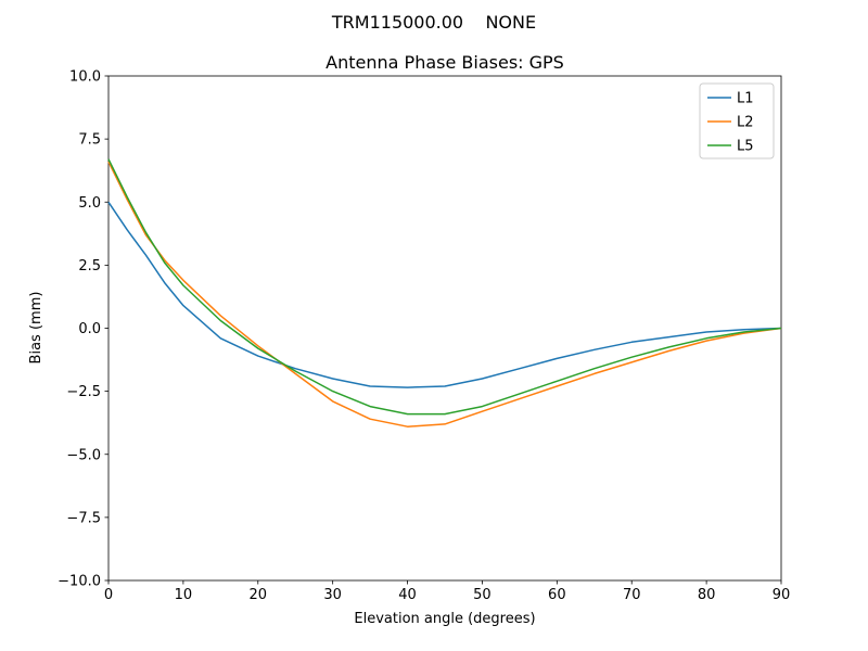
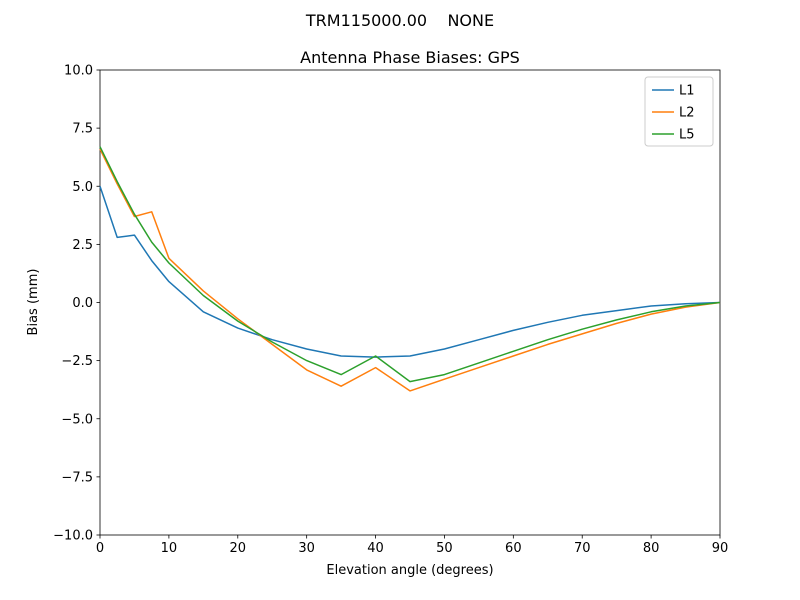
L1/2.5: 3.9 -> 2.8
L2/7.5: 2.7 -> 3.9
L2/40: -3.9 -> -2.8
L5/40: -3.4 -> -2.3
